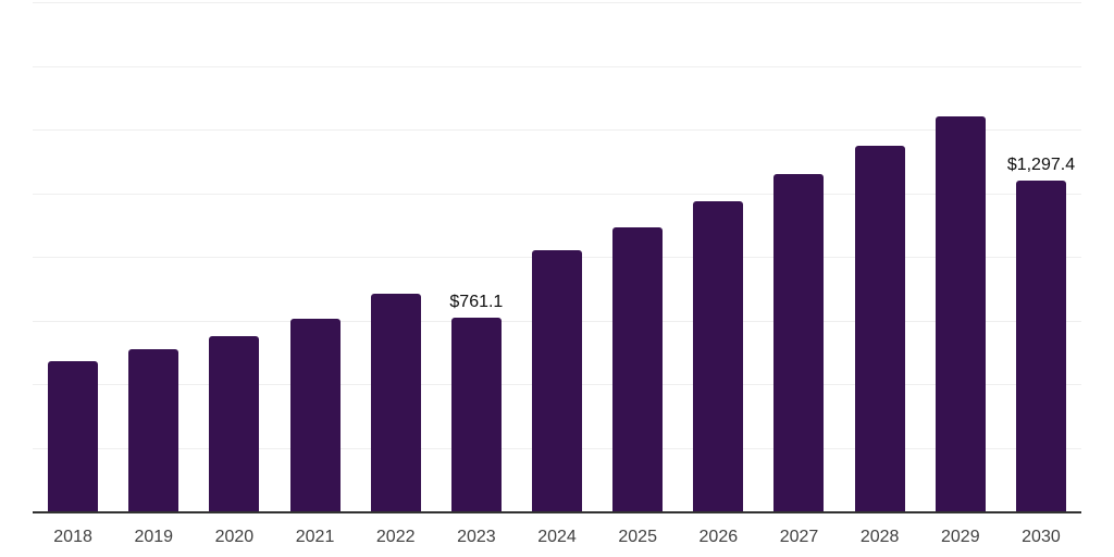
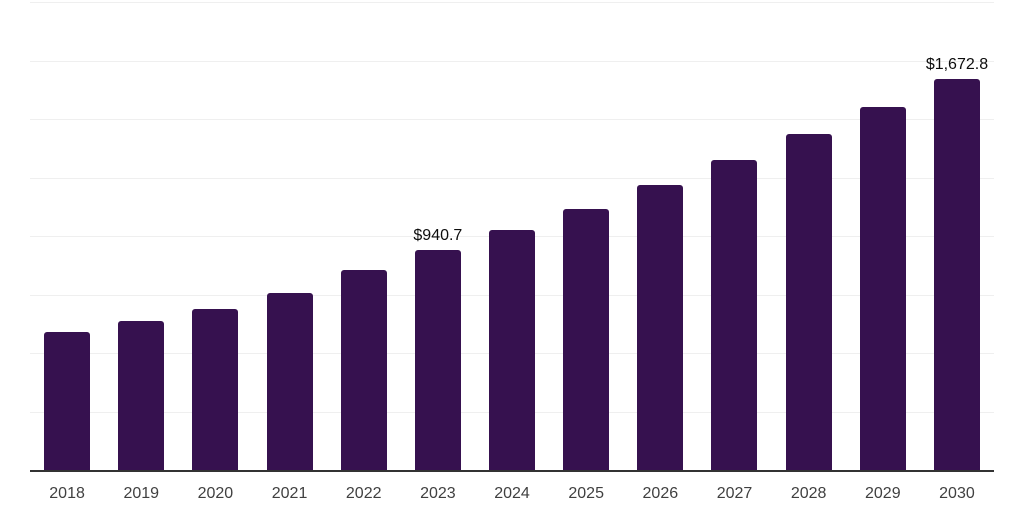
2023: $761.1 -> $940.7
2030: $1,297.4 -> $1,672.8
